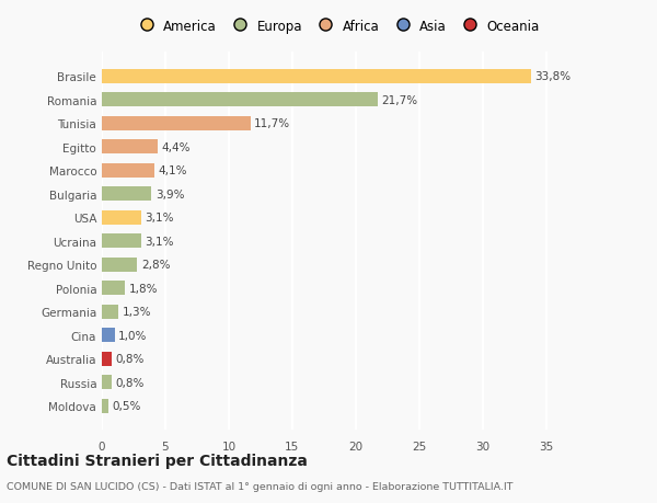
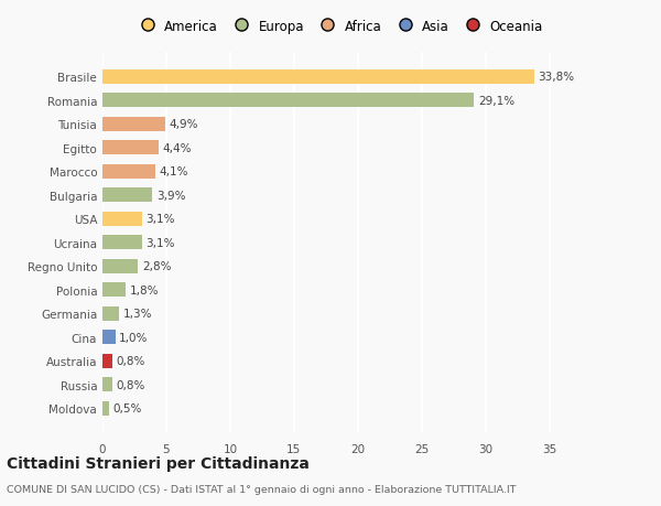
Romania: 21,7% -> 29,1%
Tunisia: 11,7% -> 4,9%
